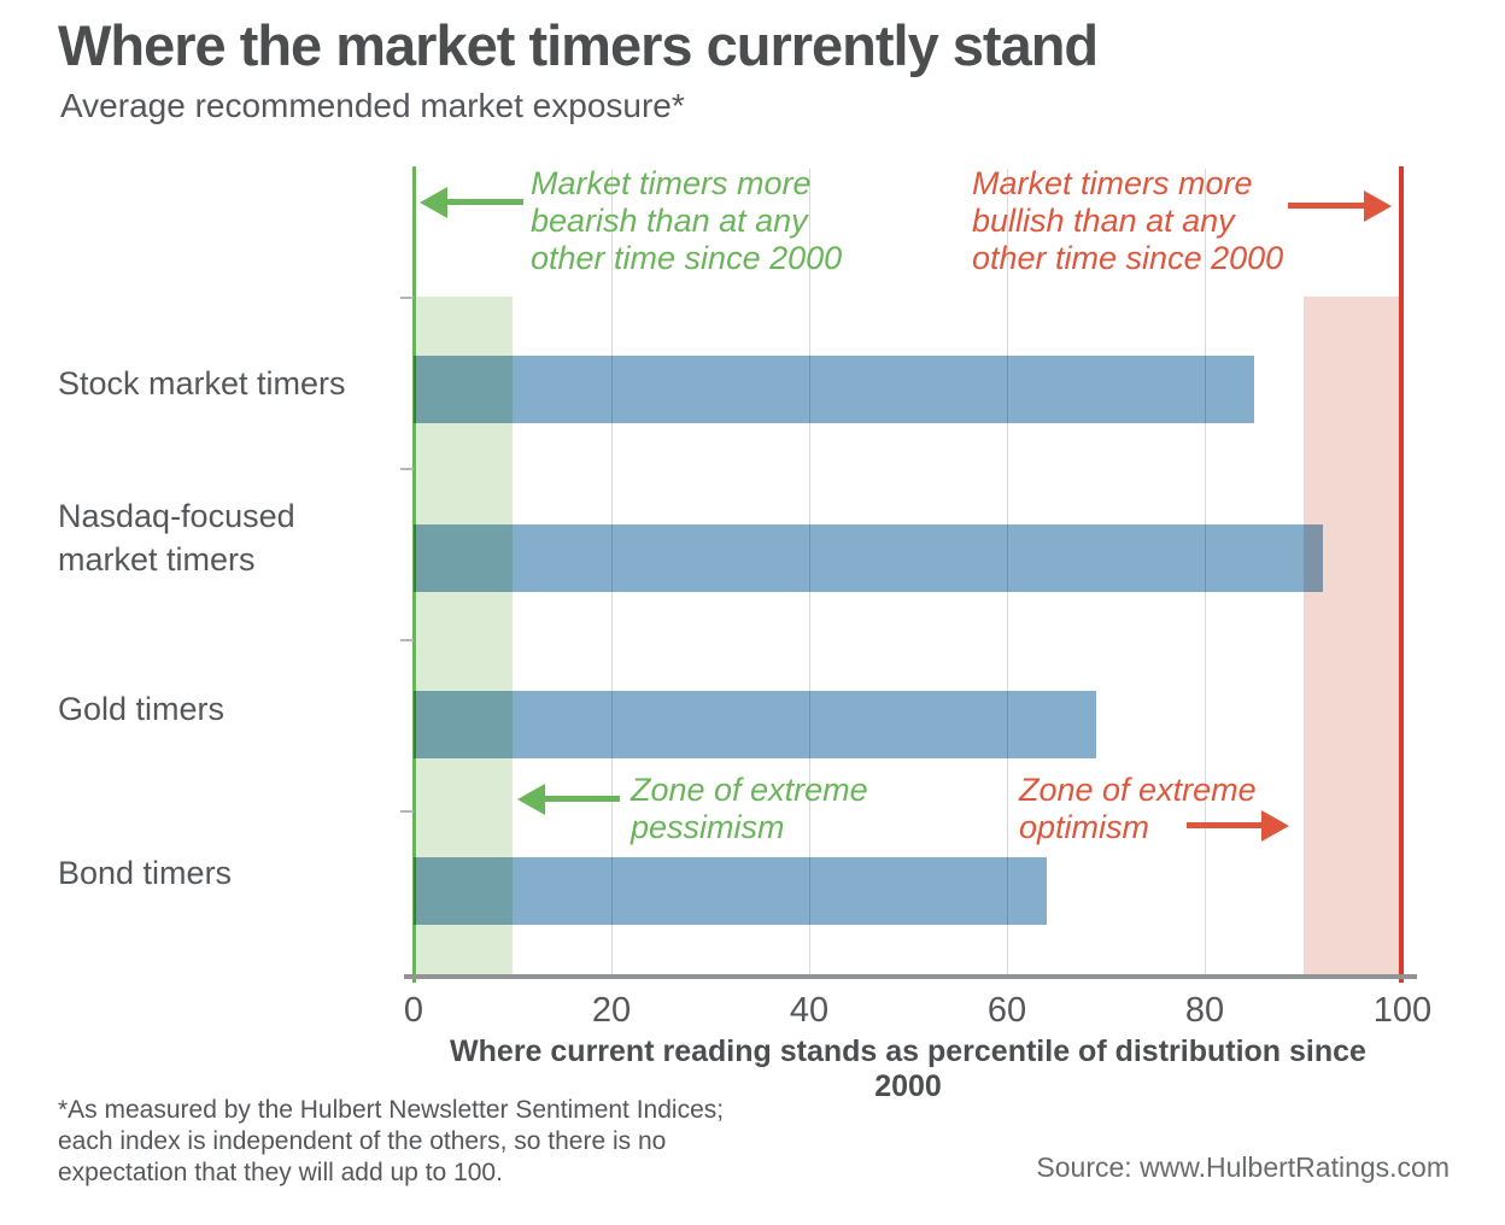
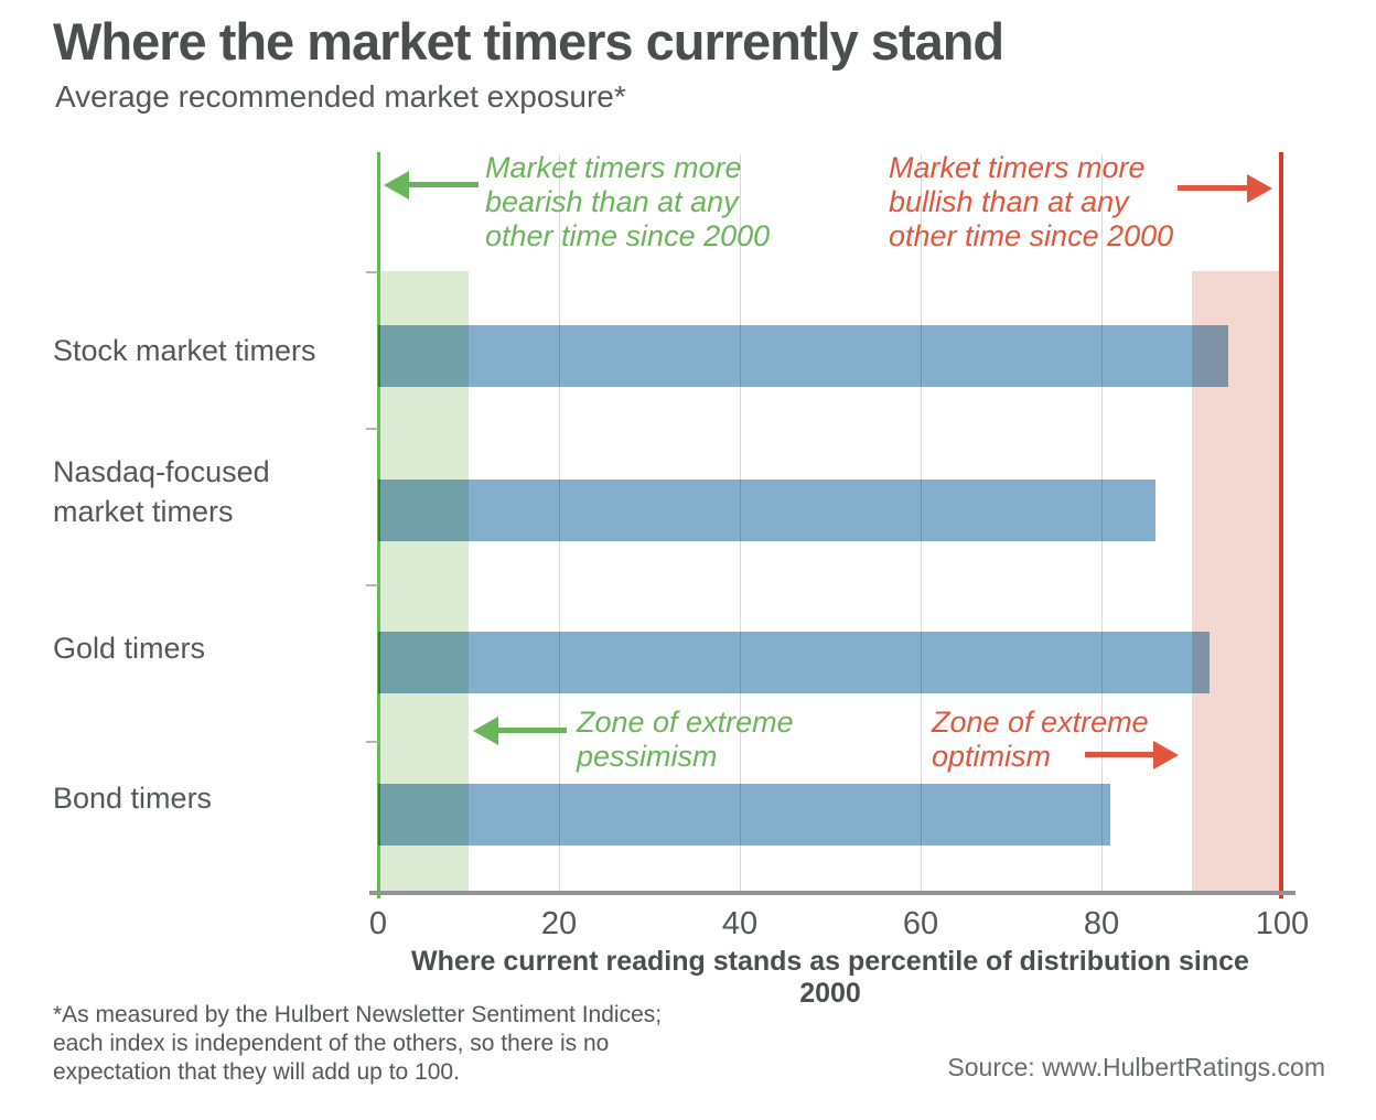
Stock market timers: 85 -> 94
Nasdaq-focused market timers: 92 -> 86
Gold timers: 69 -> 92
Bond timers: 64 -> 81
